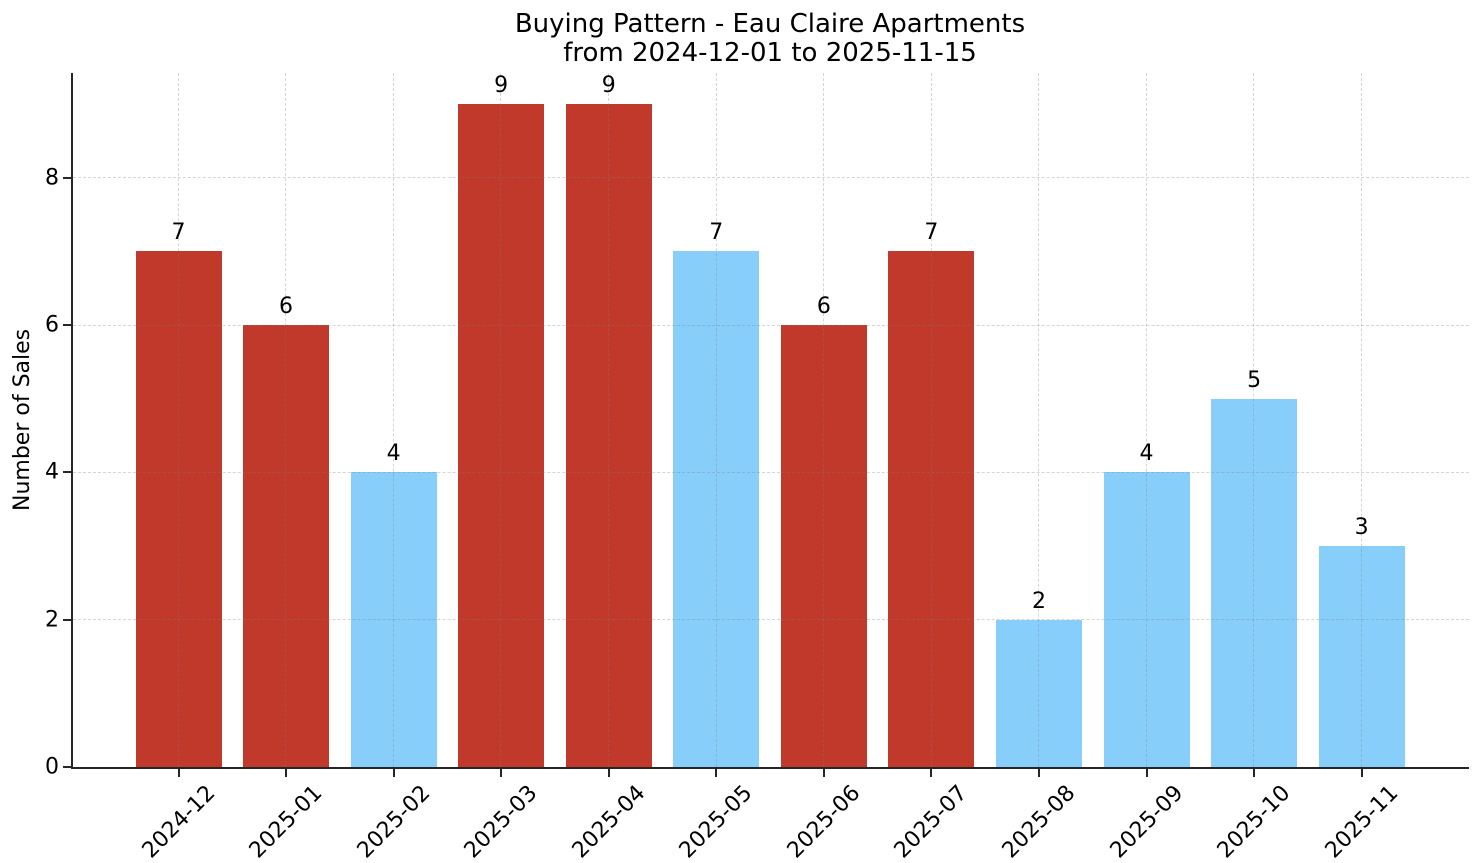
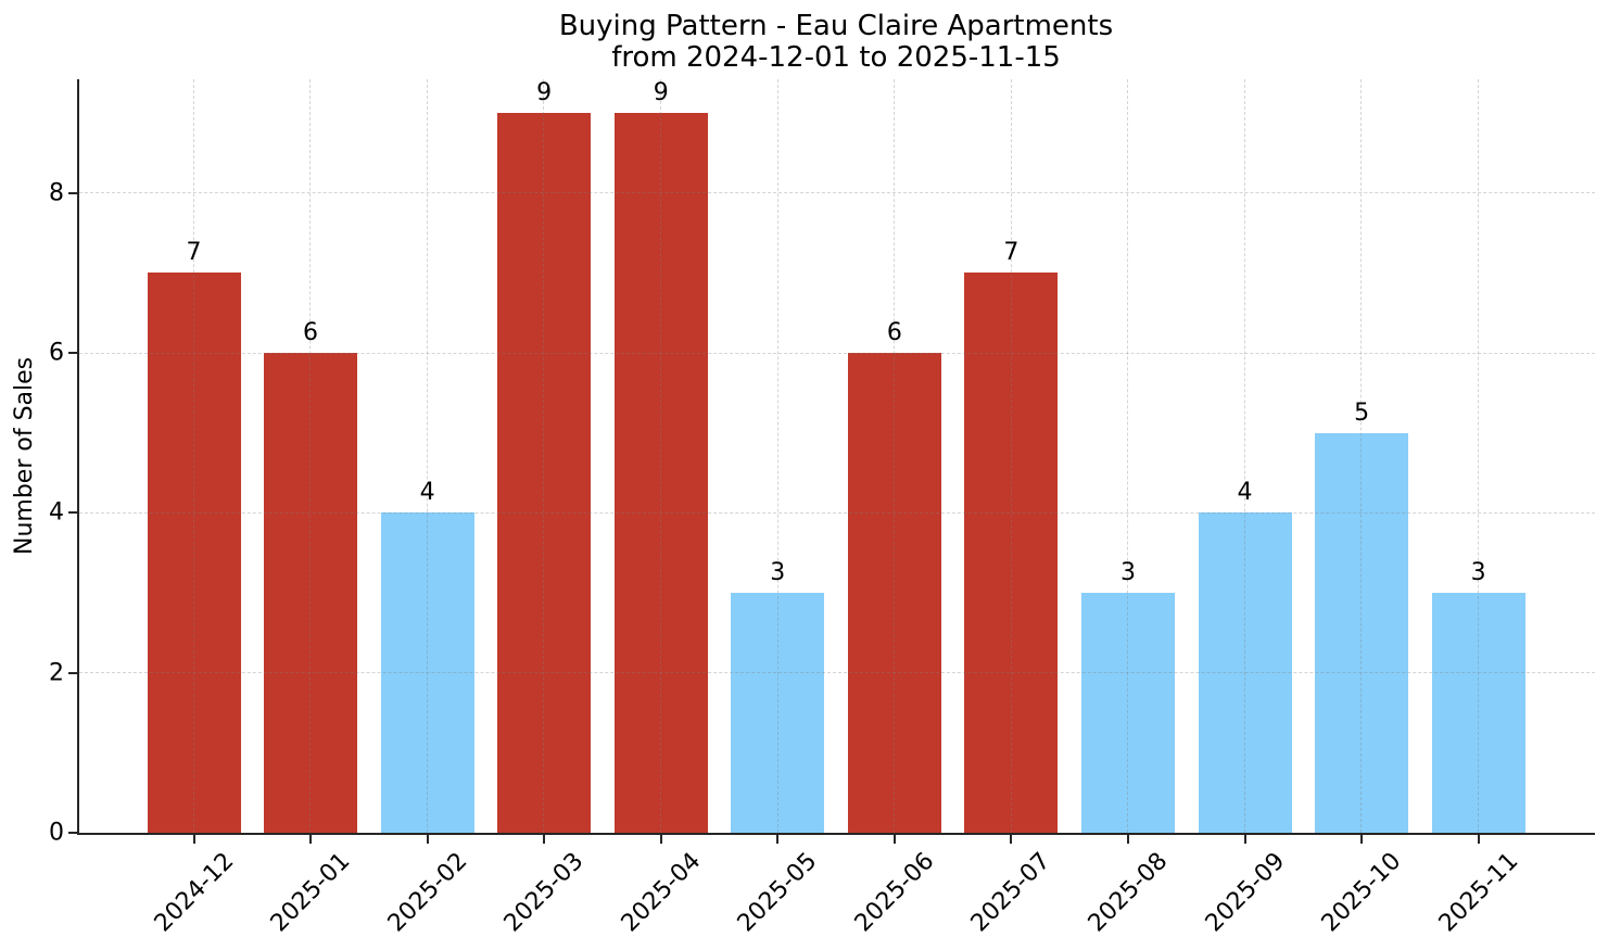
2025-05: 7 -> 3
2025-08: 2 -> 3
